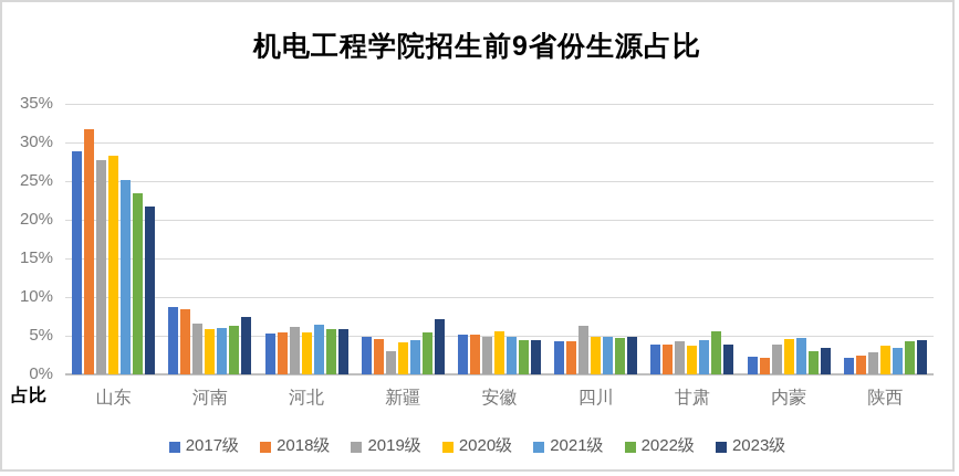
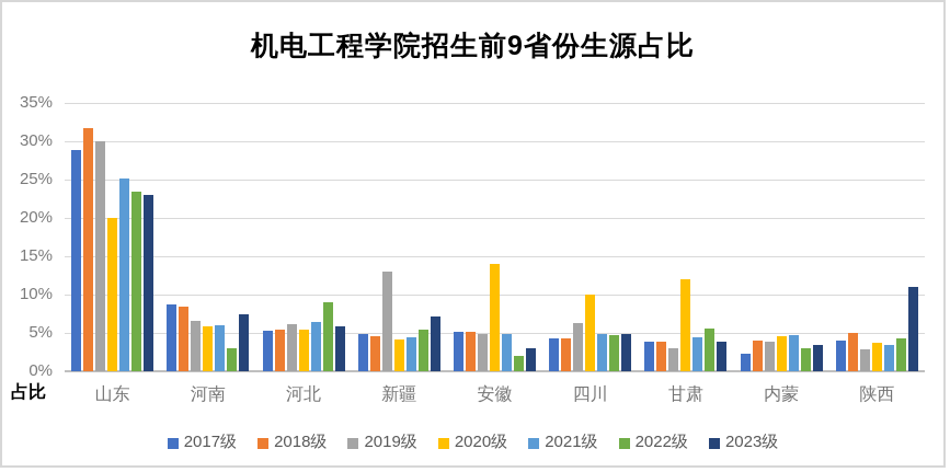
2019级/山东: 28% -> 30%
2020级/山东: 28% -> 20%
2023级/山东: 22% -> 23%
2022级/河南: 6% -> 3%
2022级/河北: 6% -> 9%
2019级/新疆: 3% -> 13%
2020级/安徽: 6% -> 14%
2022级/安徽: 4% -> 2%
2023级/安徽: 4% -> 3%
2020级/四川: 5% -> 10%
2019级/甘肃: 4% -> 3%
2020级/甘肃: 4% -> 12%
2018级/内蒙: 2% -> 4%
2017级/陕西: 2% -> 4%
2018级/陕西: 2% -> 5%
2023级/陕西: 4% -> 11%
